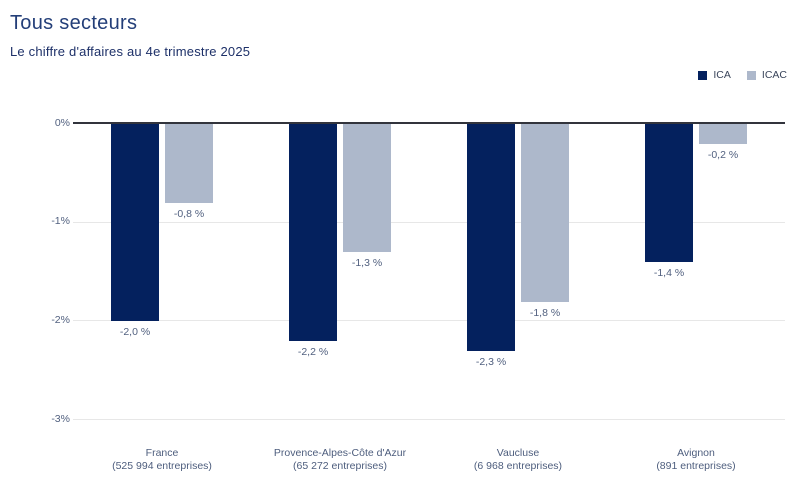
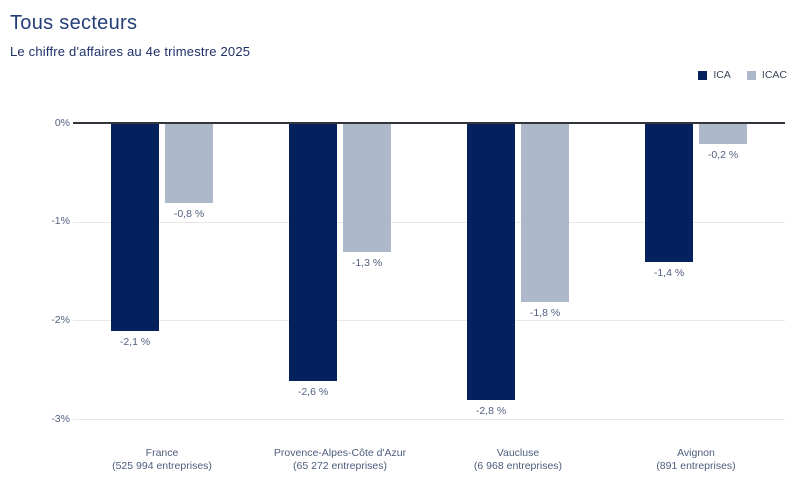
ICA/France: -2,0 -> -2,1
ICA/Provence-Alpes-Côte d'Azur: -2,2 -> -2,6
ICA/Vaucluse: -2,3 -> -2,8
